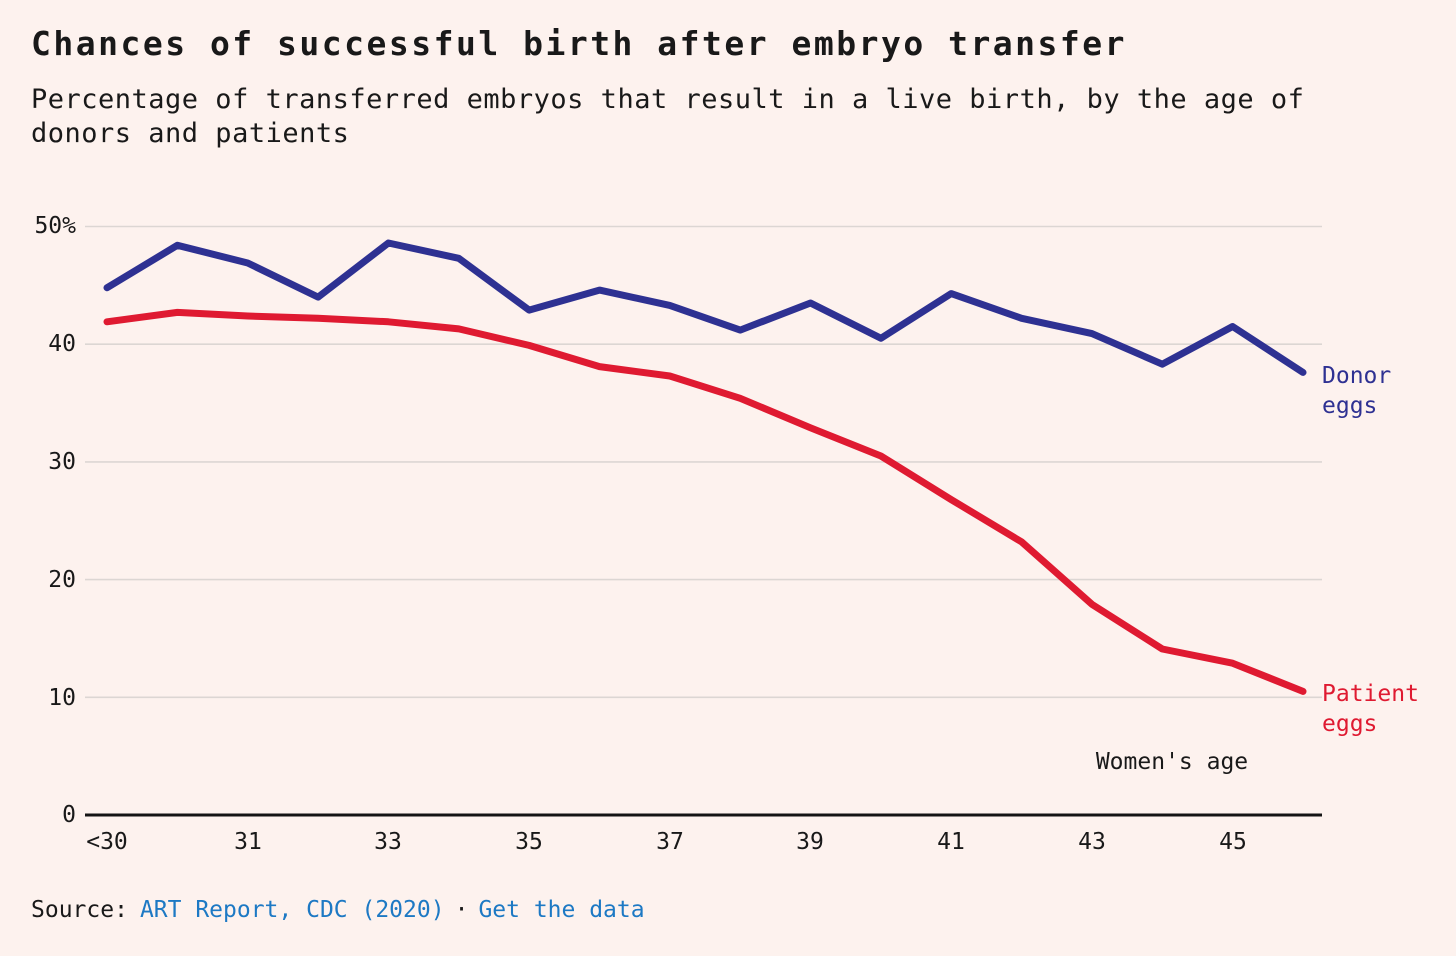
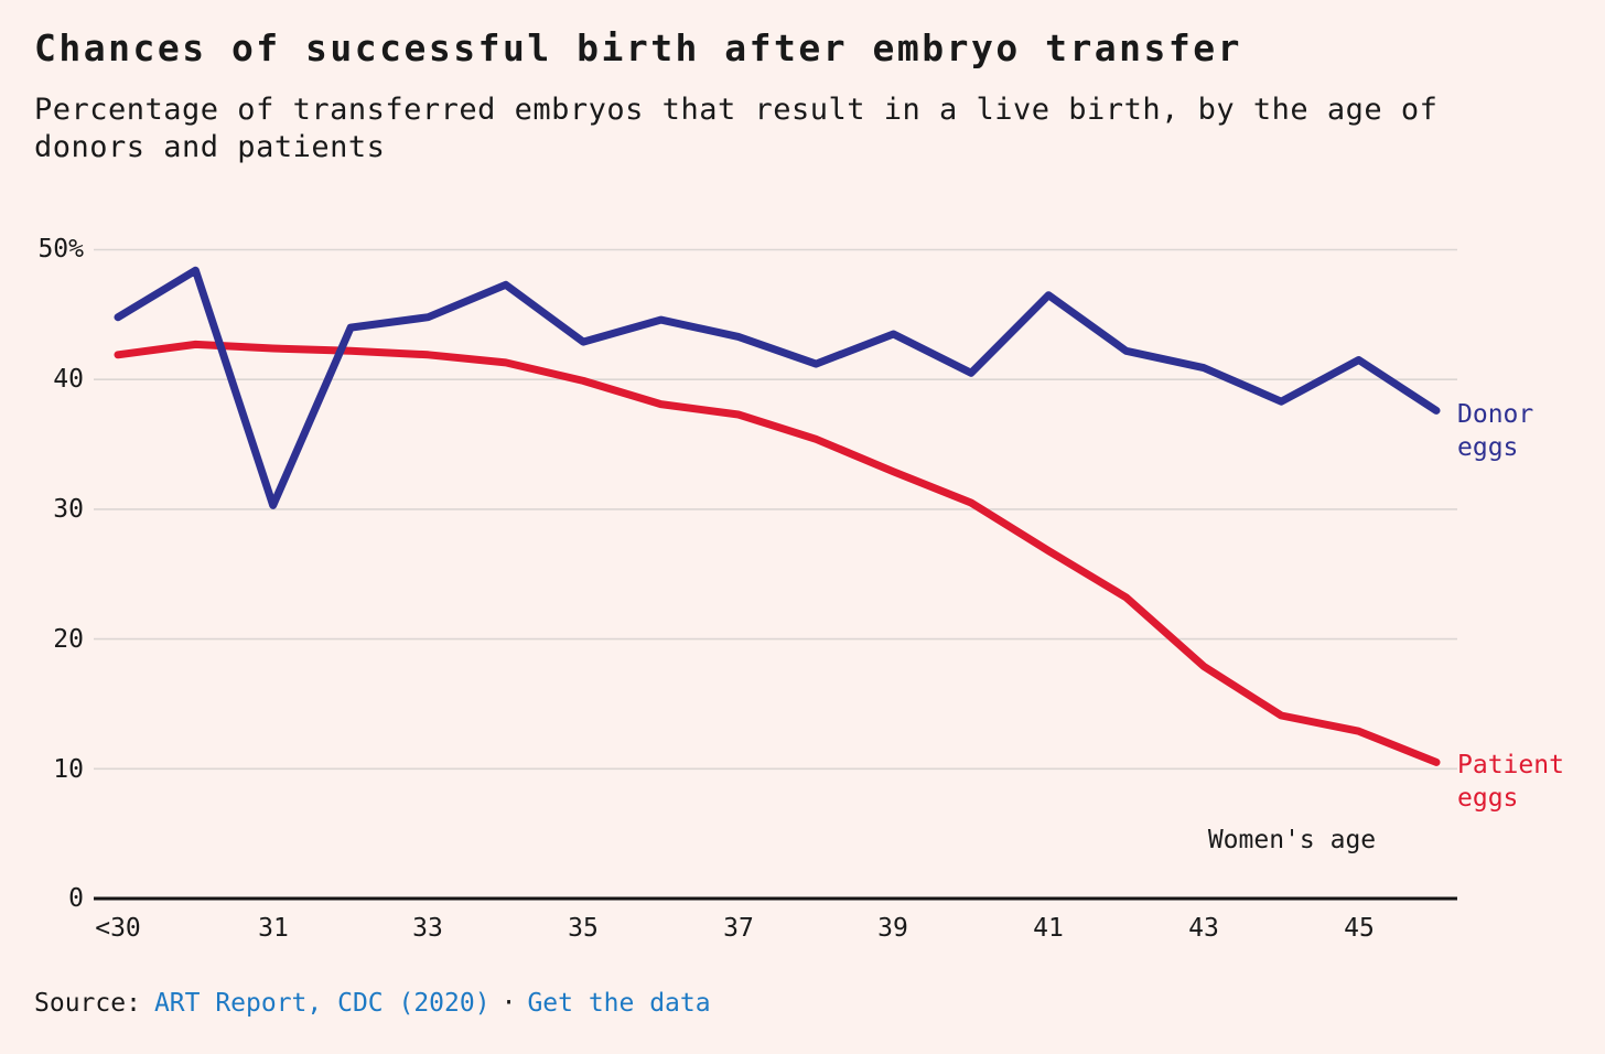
Donor eggs/31: 46.9% -> 30.3%
Donor eggs/33: 48.6% -> 44.8%
Donor eggs/41: 44.3% -> 46.5%
